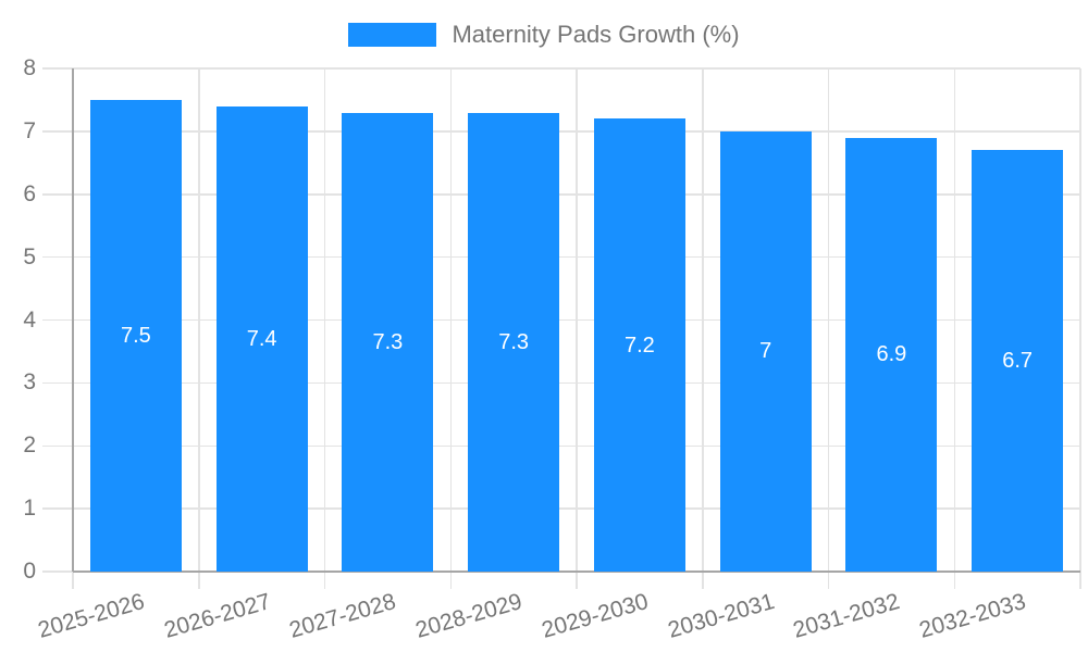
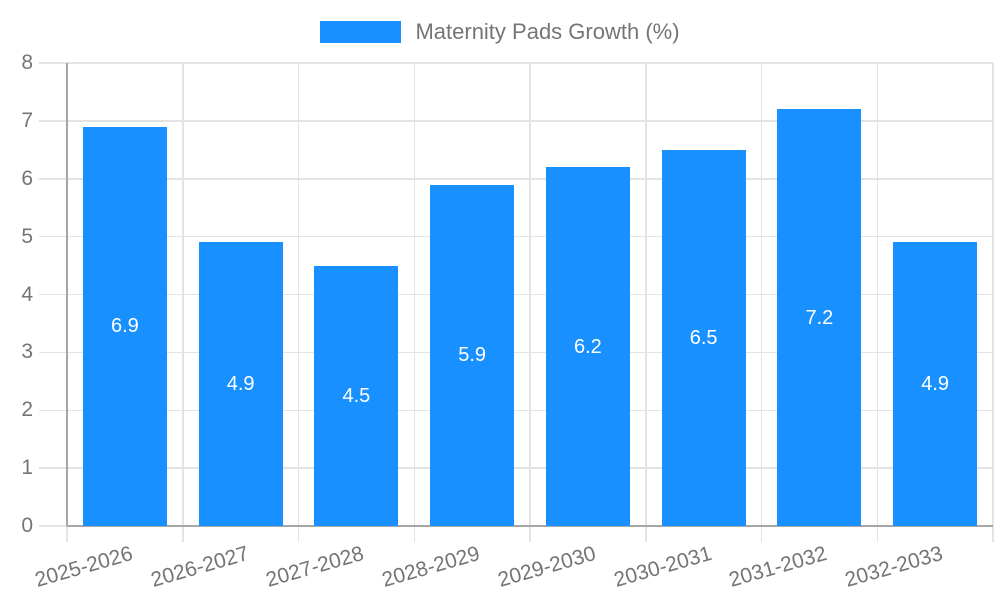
2025-2026: 7.5 -> 6.9
2026-2027: 7.4 -> 4.9
2027-2028: 7.3 -> 4.5
2028-2029: 7.3 -> 5.9
2029-2030: 7.2 -> 6.2
2030-2031: 7 -> 6.5
2031-2032: 6.9 -> 7.2
2032-2033: 6.7 -> 4.9
